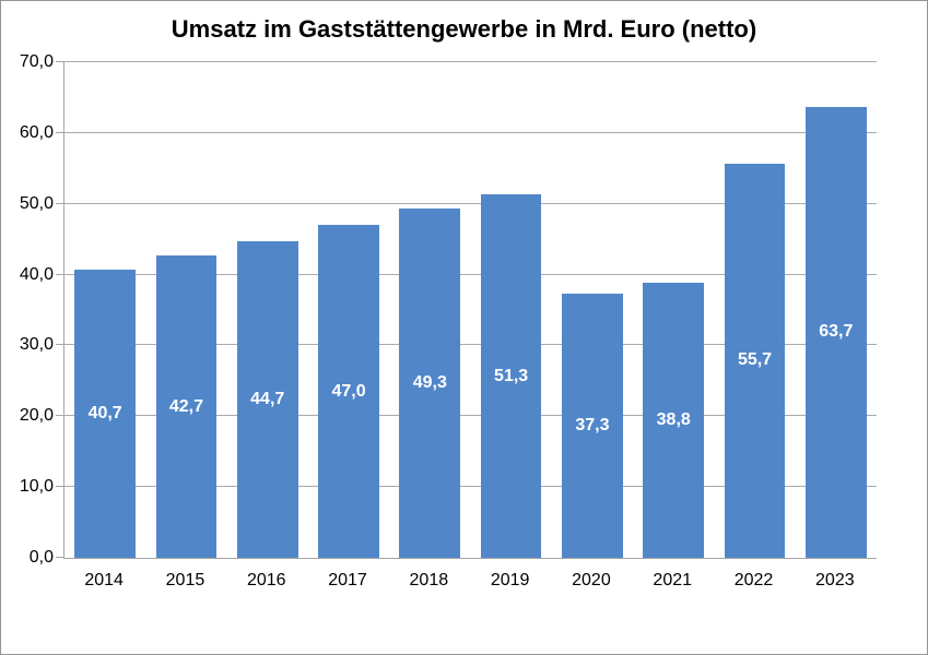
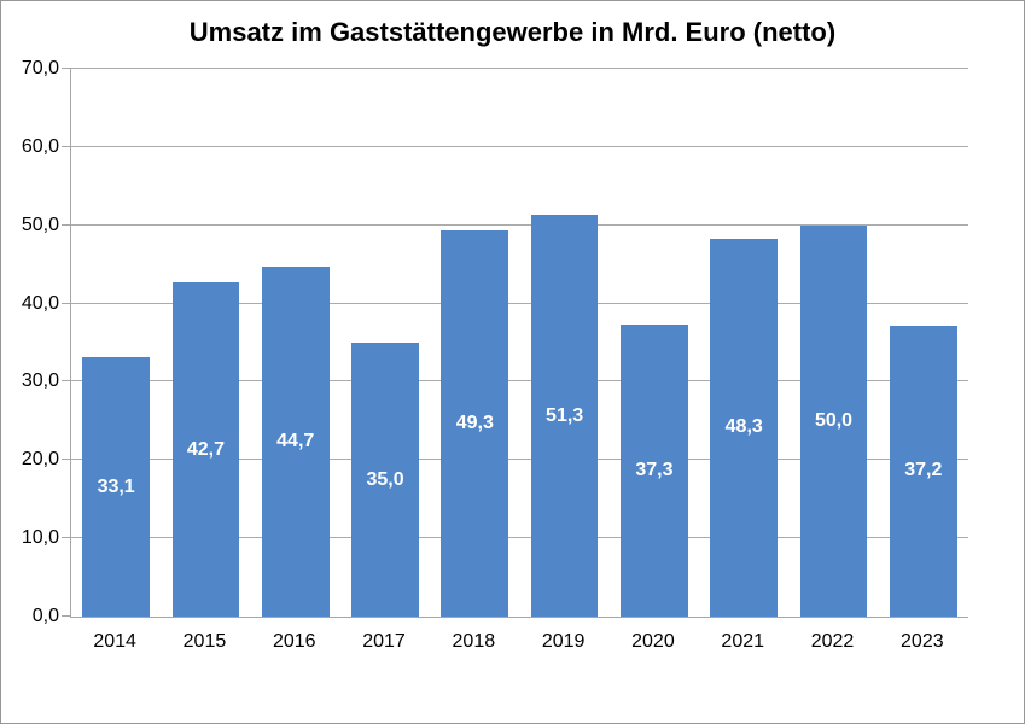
2014: 40,7 -> 33,1
2017: 47,0 -> 35,0
2021: 38,8 -> 48,3
2022: 55,7 -> 50,0
2023: 63,7 -> 37,2
